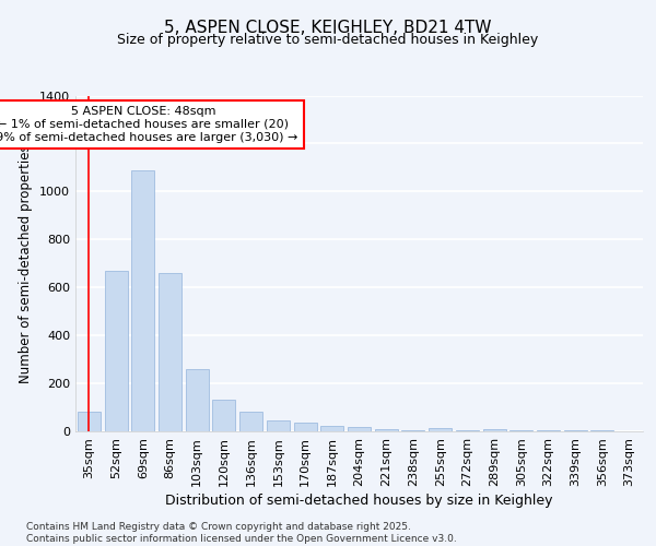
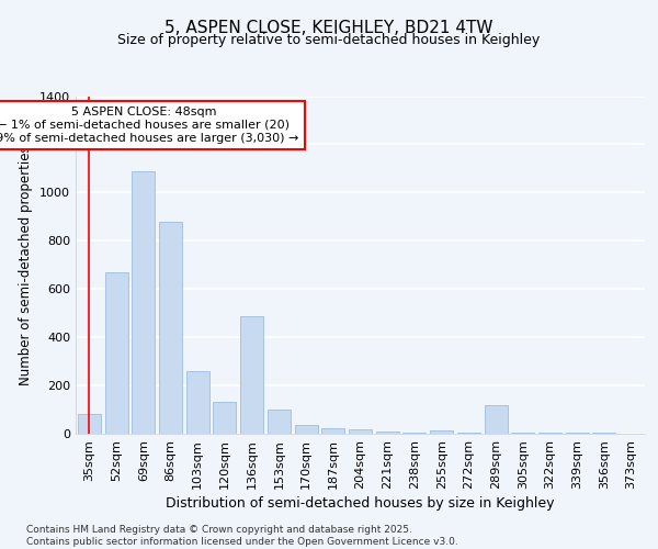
86sqm: 660 -> 880
136sqm: 80 -> 485
153sqm: 45 -> 100
289sqm: 10 -> 120
